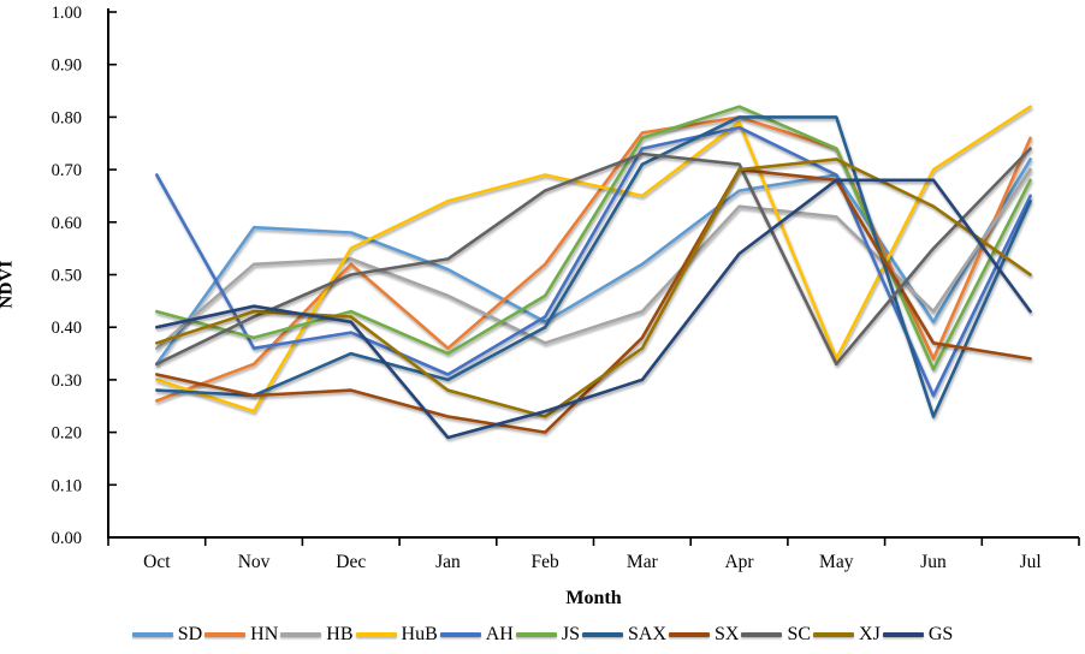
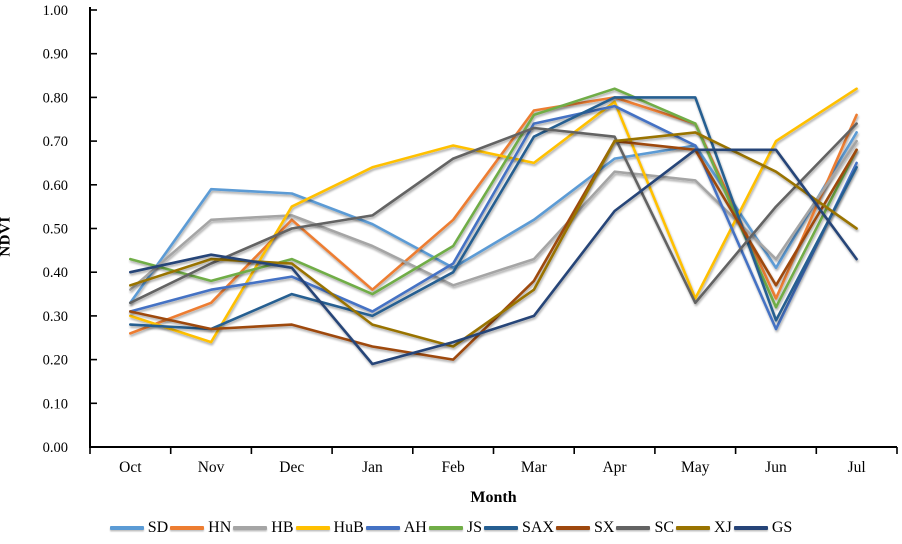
AH/Oct: 0.69 -> 0.31
SAX/Jun: 0.23 -> 0.29
SX/Jul: 0.34 -> 0.68
